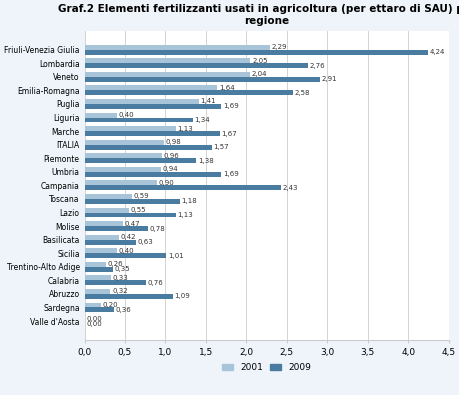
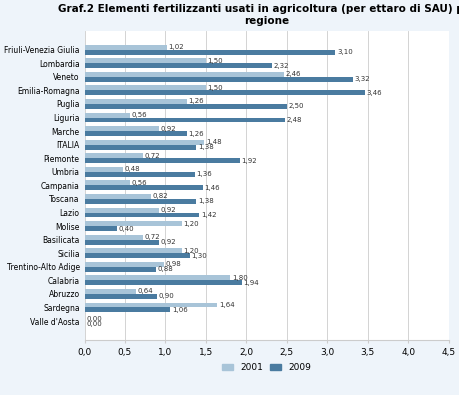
2001/Friuli-Venezia Giulia: 2,29 -> 1,02
2009/Friuli-Venezia Giulia: 4,24 -> 3,10
2001/Lombardia: 2,05 -> 1,50
2009/Lombardia: 2,76 -> 2,32
2001/Veneto: 2,04 -> 2,46
2009/Veneto: 2,91 -> 3,32
2001/Emilia-Romagna: 1,64 -> 1,50
2009/Emilia-Romagna: 2,58 -> 3,46
2001/Puglia: 1,41 -> 1,26
2009/Puglia: 1,69 -> 2,50
2001/Liguria: 0,40 -> 0,56
2009/Liguria: 1,34 -> 2,48
2001/Marche: 1,13 -> 0,92
2009/Marche: 1,67 -> 1,26
2001/ITALIA: 0,98 -> 1,48
2009/ITALIA: 1,57 -> 1,38
2001/Piemonte: 0,96 -> 0,72
2009/Piemonte: 1,38 -> 1,92
2001/Umbria: 0,94 -> 0,48
2009/Umbria: 1,69 -> 1,36
2001/Campania: 0,90 -> 0,56
2009/Campania: 2,43 -> 1,46
2001/Toscana: 0,59 -> 0,82
2009/Toscana: 1,18 -> 1,38
2001/Lazio: 0,55 -> 0,92
2009/Lazio: 1,13 -> 1,42
2001/Molise: 0,47 -> 1,20
2009/Molise: 0,78 -> 0,40
2001/Basilicata: 0,42 -> 0,72
2009/Basilicata: 0,63 -> 0,92
2001/Sicilia: 0,40 -> 1,20
2009/Sicilia: 1,01 -> 1,30
2001/Trentino-Alto Adige: 0,26 -> 0,98
2009/Trentino-Alto Adige: 0,35 -> 0,88
2001/Calabria: 0,33 -> 1,80
2009/Calabria: 0,76 -> 1,94
2001/Abruzzo: 0,32 -> 0,64
2009/Abruzzo: 1,09 -> 0,90
2001/Sardegna: 0,20 -> 1,64
2009/Sardegna: 0,36 -> 1,06
